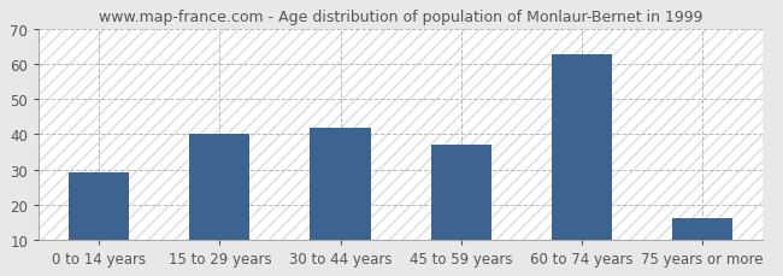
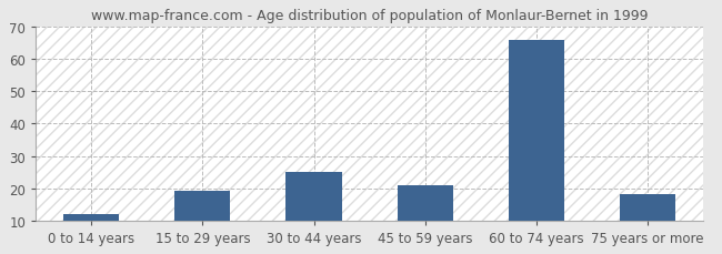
0 to 14 years: 29 -> 12
15 to 29 years: 40 -> 19
30 to 44 years: 42 -> 25
45 to 59 years: 37 -> 21
60 to 74 years: 63 -> 66
75 years or more: 16 -> 18
